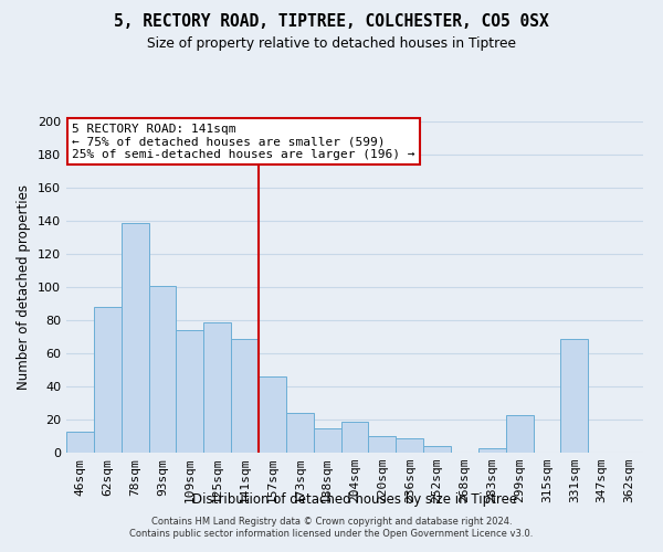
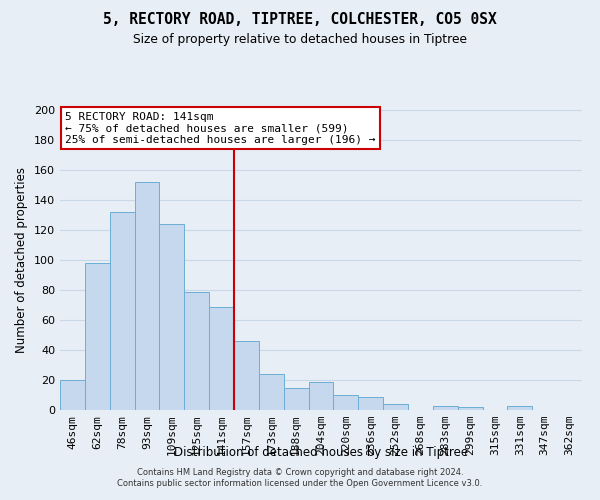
46sqm: 13 -> 20
62sqm: 88 -> 98
78sqm: 139 -> 132
93sqm: 101 -> 152
109sqm: 74 -> 124
299sqm: 23 -> 2
331sqm: 69 -> 3
